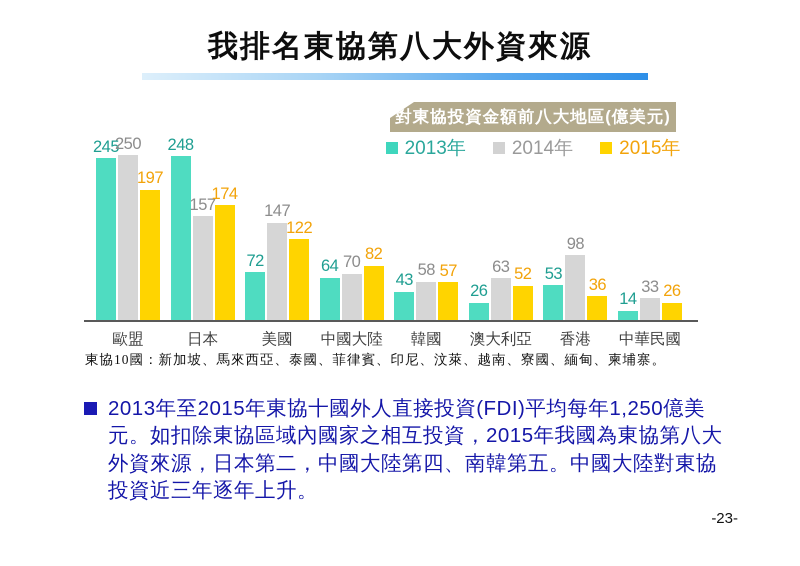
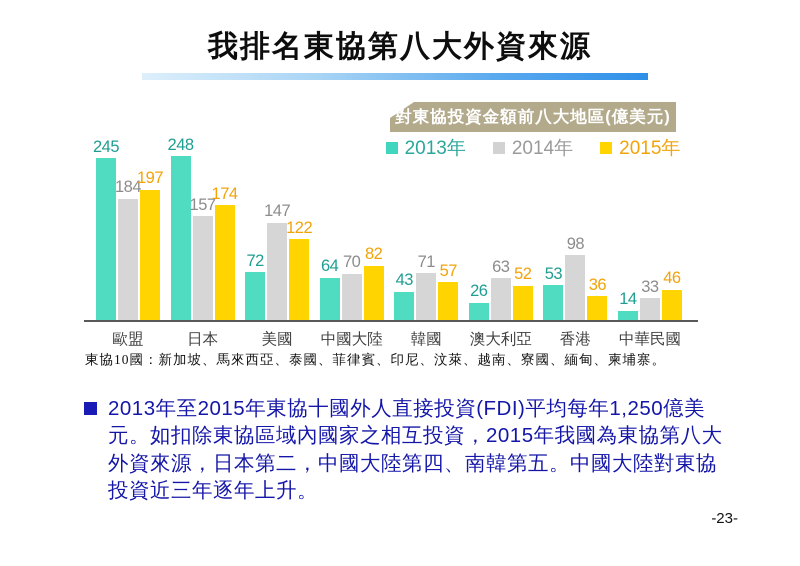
2014年/歐盟: 250 -> 184
2014年/韓國: 58 -> 71
2015年/中華民國: 26 -> 46
